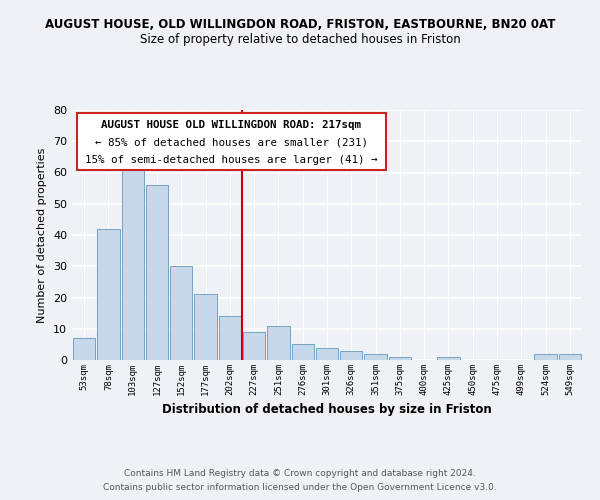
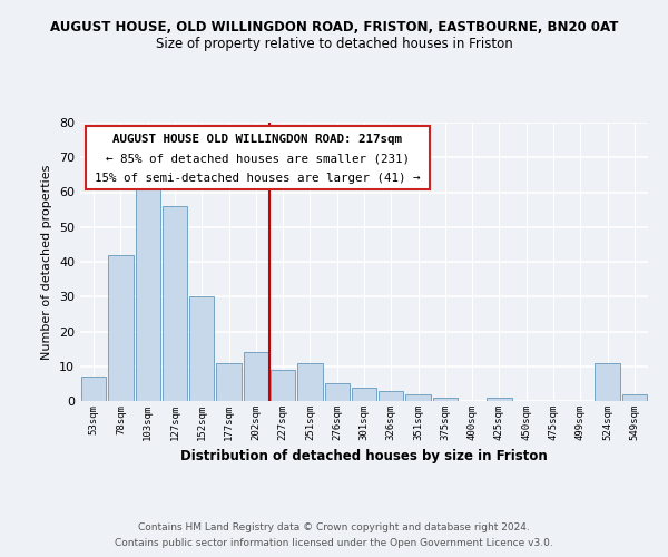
177sqm: 21 -> 11
524sqm: 2 -> 11
